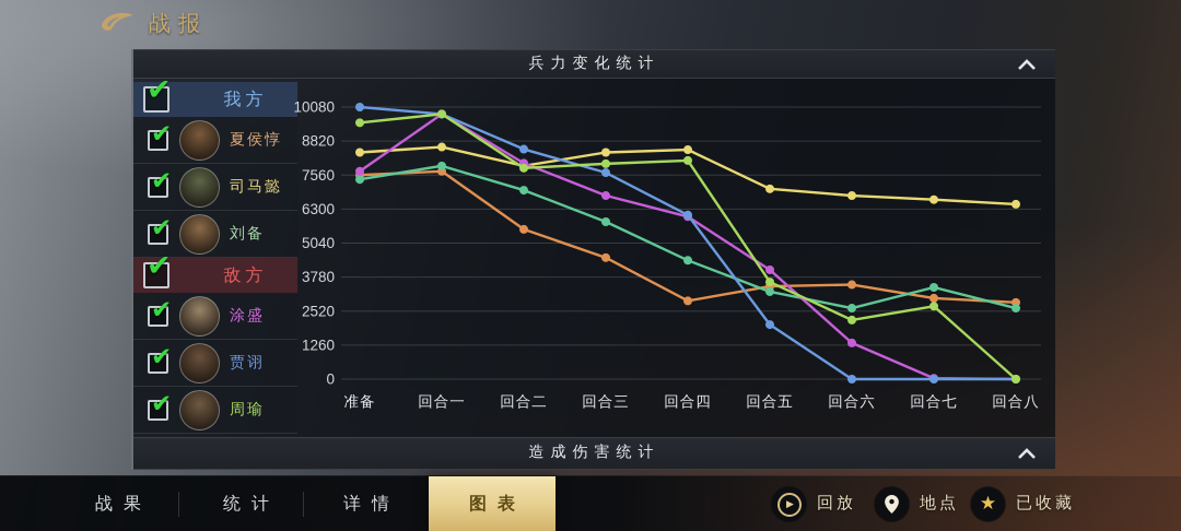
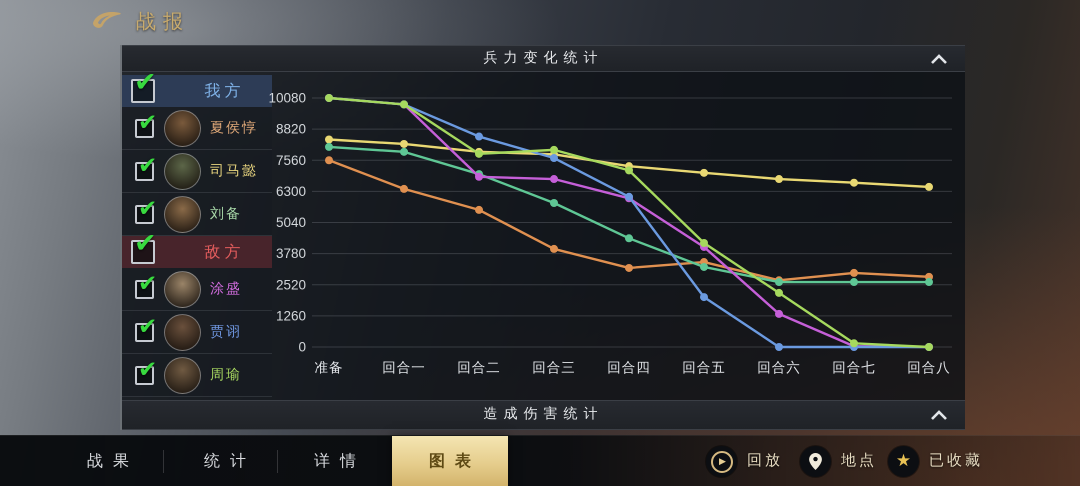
刘备/准备: 7400 -> 8100
涂盛/准备: 7700 -> 10100
周瑜/准备: 9500 -> 10100
夏侯惇/回合一: 7700 -> 6400
司马懿/回合一: 8600 -> 8200
涂盛/回合二: 8000 -> 6900
夏侯惇/回合三: 4500 -> 4000
司马懿/回合三: 8400 -> 7800
夏侯惇/回合四: 2900 -> 3200
司马懿/回合四: 8500 -> 7300
周瑜/回合四: 8100 -> 7200
周瑜/回合五: 3600 -> 4200
夏侯惇/回合六: 3500 -> 2700
刘备/回合七: 3400 -> 2600
周瑜/回合七: 2700 -> 200
